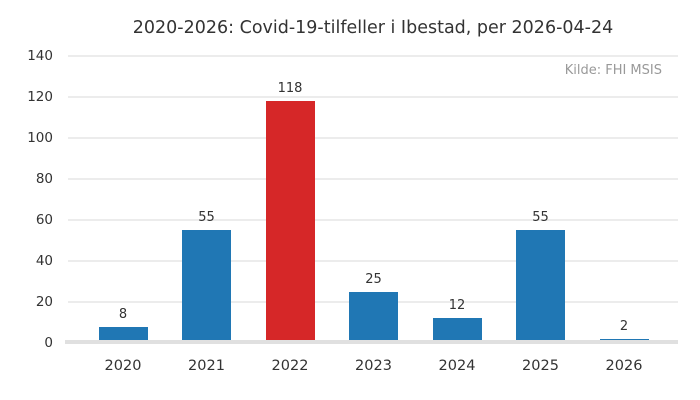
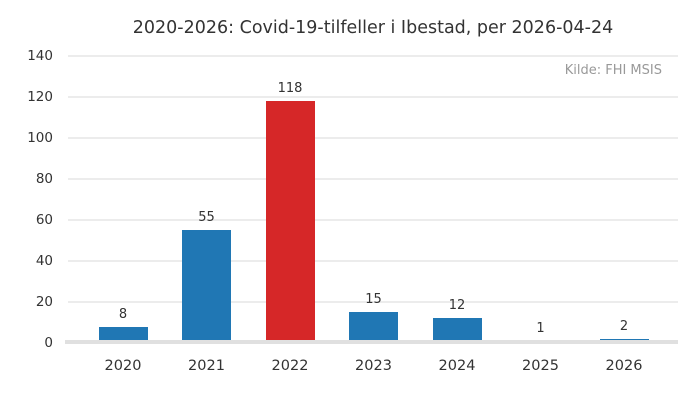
2023: 25 -> 15
2025: 55 -> 1
